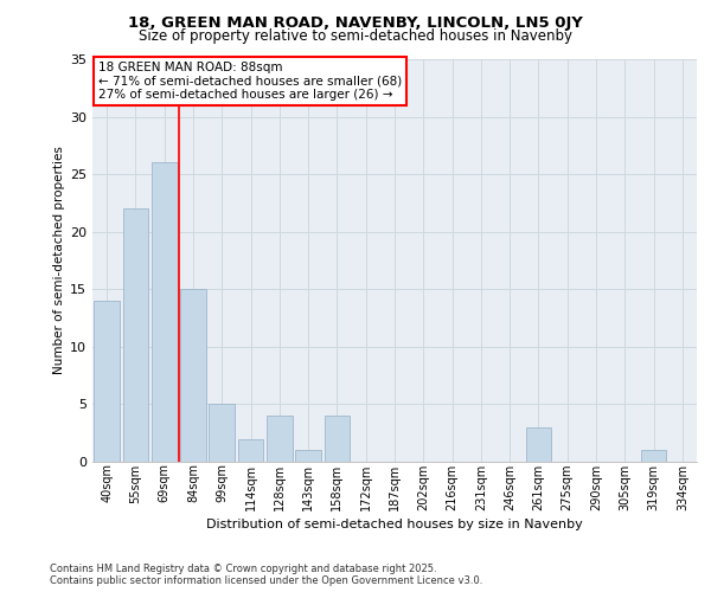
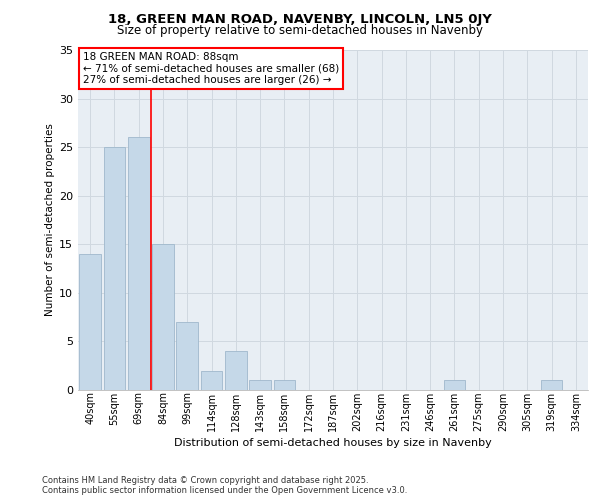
55sqm: 22 -> 25
99sqm: 5 -> 7
158sqm: 4 -> 1
261sqm: 3 -> 1
